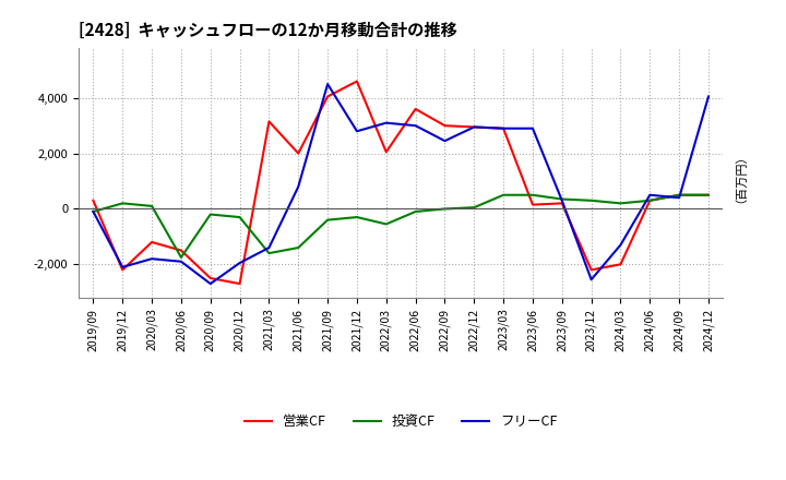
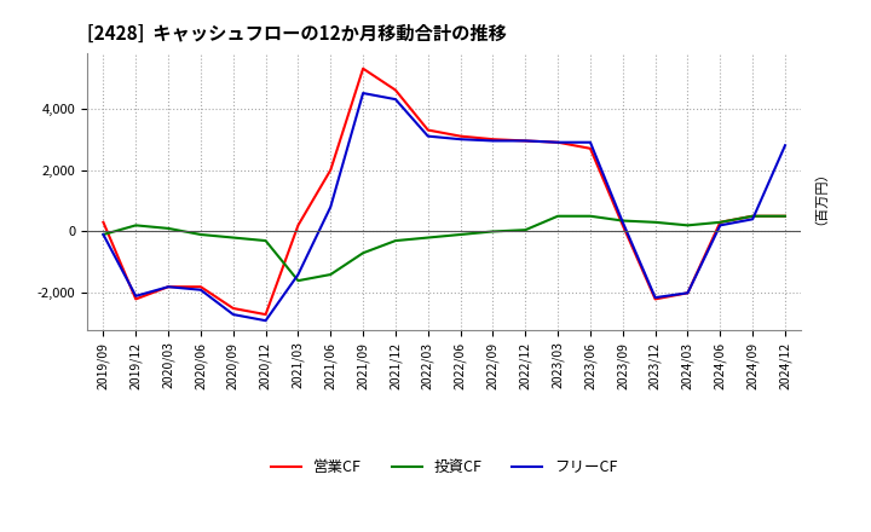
営業CF/2020/03: -1,200 -> -1,800
営業CF/2020/06: -1,500 -> -1,800
投資CF/2020/06: -1,750 -> -100
フリーCF/2020/12: -1,950 -> -2,900
営業CF/2021/03: 3,150 -> 200
営業CF/2021/09: 4,050 -> 5,300
投資CF/2021/09: -400 -> -700
フリーCF/2021/12: 2,800 -> 4,300
営業CF/2022/03: 2,050 -> 3,300
投資CF/2022/03: -550 -> -200
営業CF/2022/06: 3,600 -> 3,100
フリーCF/2022/09: 2,450 -> 2,950
営業CF/2023/06: 150 -> 2,700
フリーCF/2023/12: -2,550 -> -2,150
フリーCF/2024/03: -1,300 -> -2,000
フリーCF/2024/06: 500 -> 200
フリーCF/2024/12: 4,050 -> 2,800
